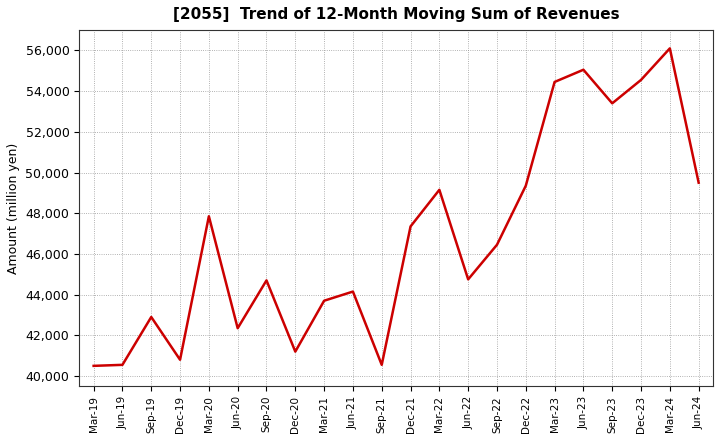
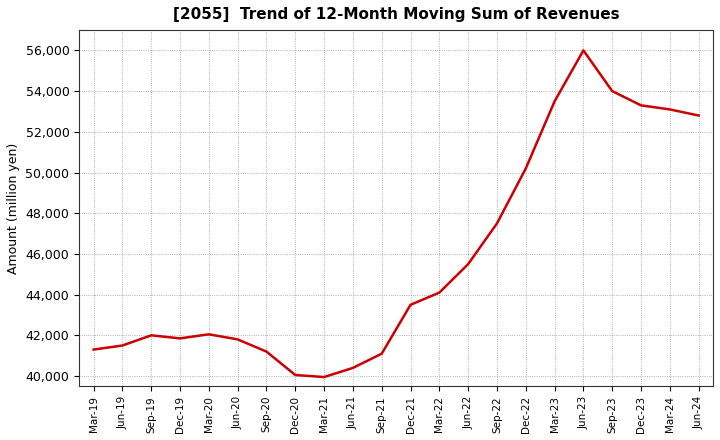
Mar-19: 40,500 -> 41,300
Jun-19: 40,550 -> 41,500
Sep-19: 42,900 -> 42,000
Dec-19: 40,800 -> 41,850
Mar-20: 47,850 -> 42,050
Jun-20: 42,350 -> 41,800
Sep-20: 44,700 -> 41,200
Dec-20: 41,200 -> 40,050
Mar-21: 43,700 -> 39,950
Jun-21: 44,150 -> 40,400
Sep-21: 40,550 -> 41,100
Dec-21: 47,350 -> 43,500
Mar-22: 49,150 -> 44,100
Jun-22: 44,750 -> 45,500
Sep-22: 46,450 -> 47,500
Dec-22: 49,350 -> 50,200
Mar-23: 54,450 -> 53,500
Jun-23: 55,050 -> 56,000
Sep-23: 53,400 -> 54,000
Dec-23: 54,550 -> 53,300
Mar-24: 56,100 -> 53,100
Jun-24: 49,500 -> 52,800
